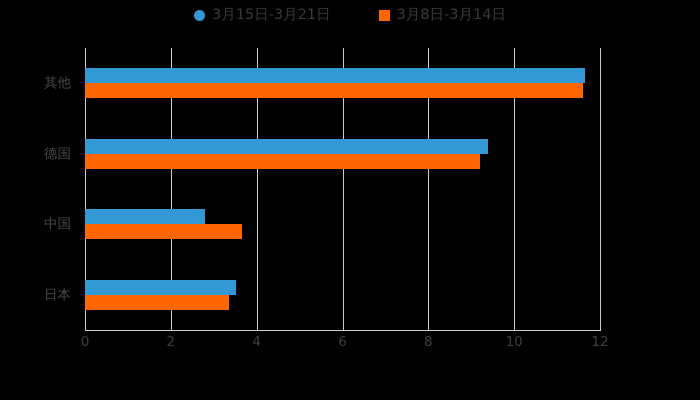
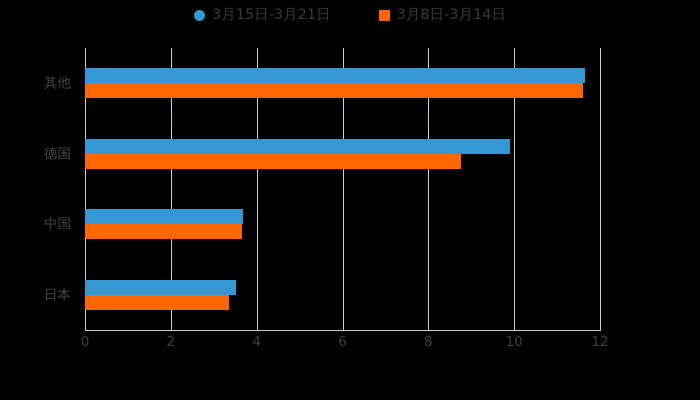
3月15日-3月21日/德国: 9.4 -> 9.9
3月8日-3月14日/德国: 9.2 -> 8.8
3月15日-3月21日/中国: 2.8 -> 3.7
